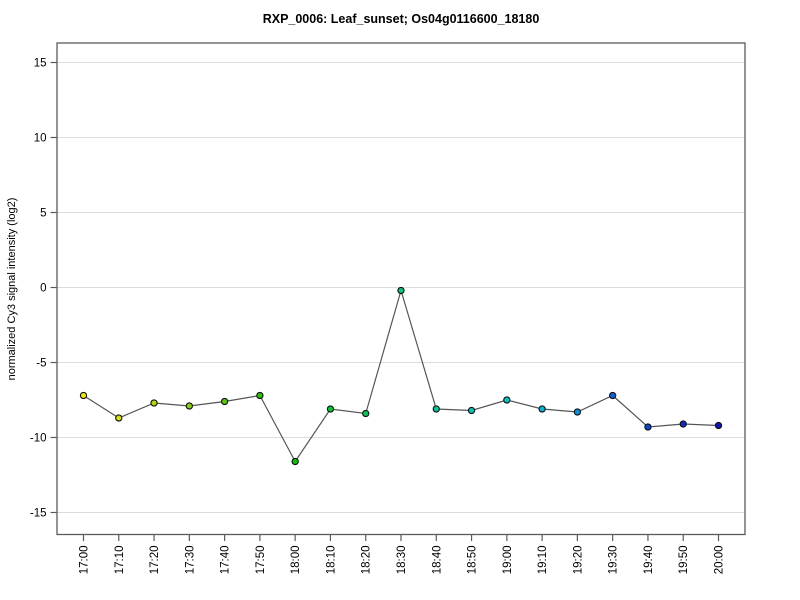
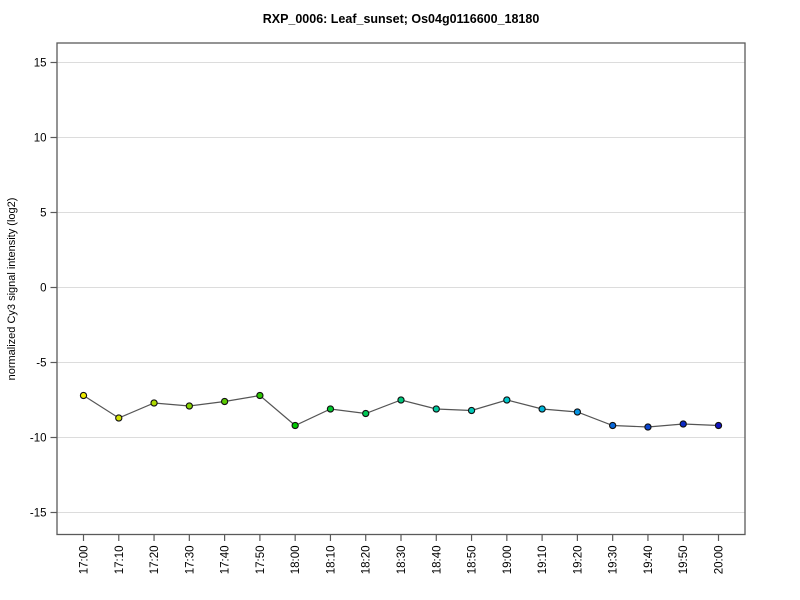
18:00: -11.6 -> -9.2
18:30: -0.2 -> -7.5
19:30: -7.2 -> -9.2
